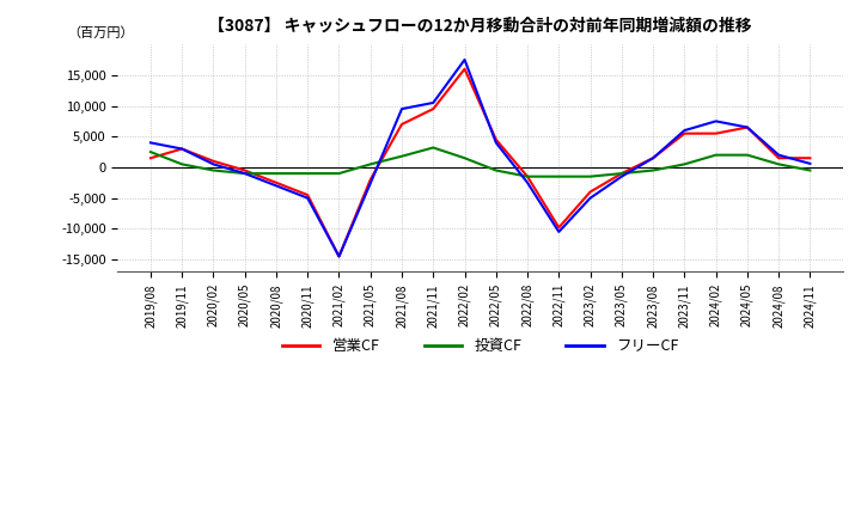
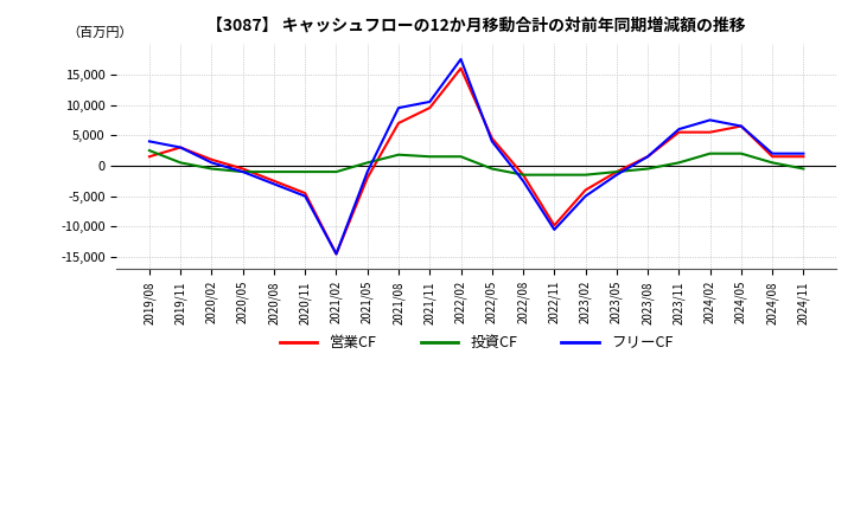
フリーCF/2021/05: -2,600 -> -1,000
投資CF/2021/11: 3,200 -> 1,500
フリーCF/2024/11: 600 -> 2,000
